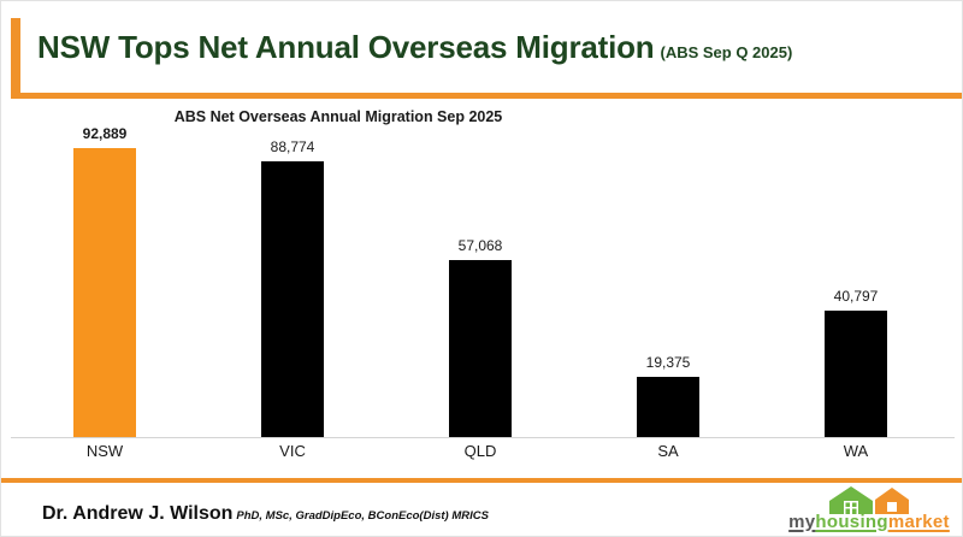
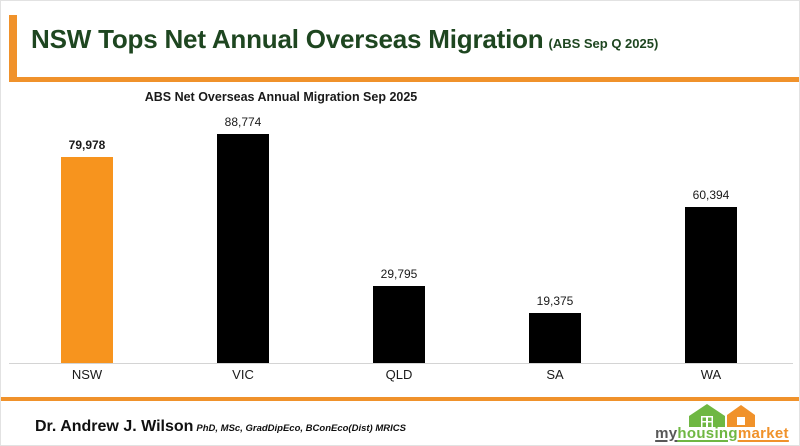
NSW: 92,889 -> 79,978
QLD: 57,068 -> 29,795
WA: 40,797 -> 60,394
